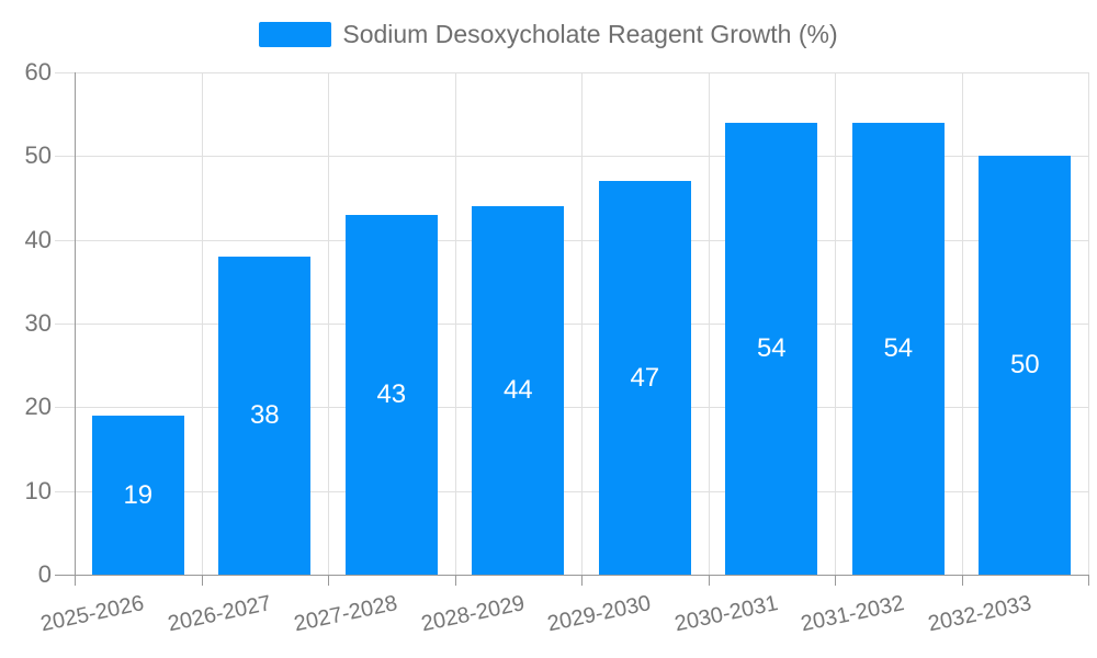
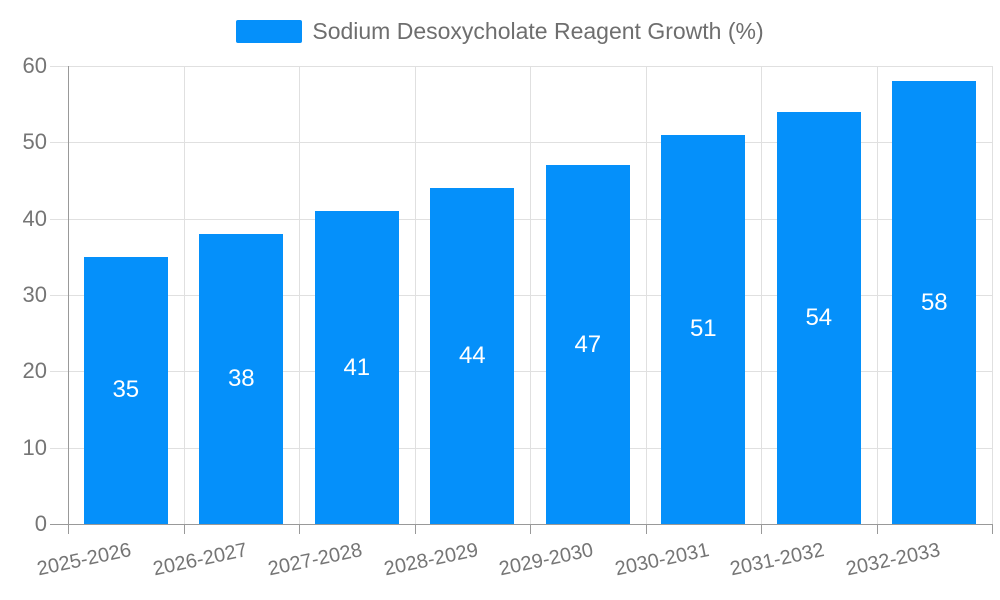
2025-2026: 19 -> 35
2027-2028: 43 -> 41
2030-2031: 54 -> 51
2032-2033: 50 -> 58
